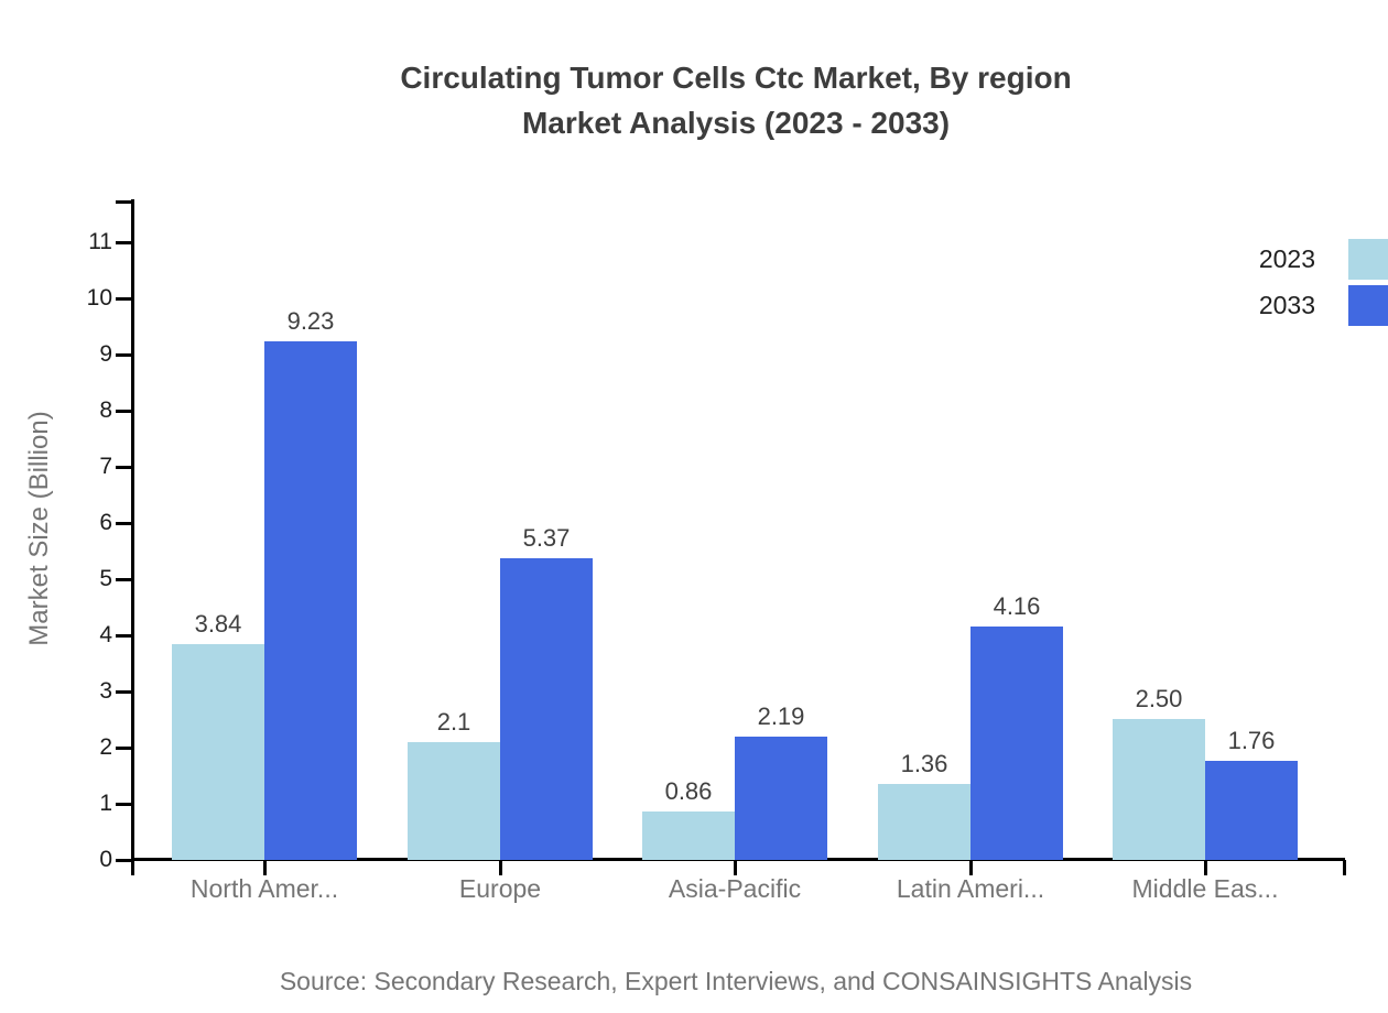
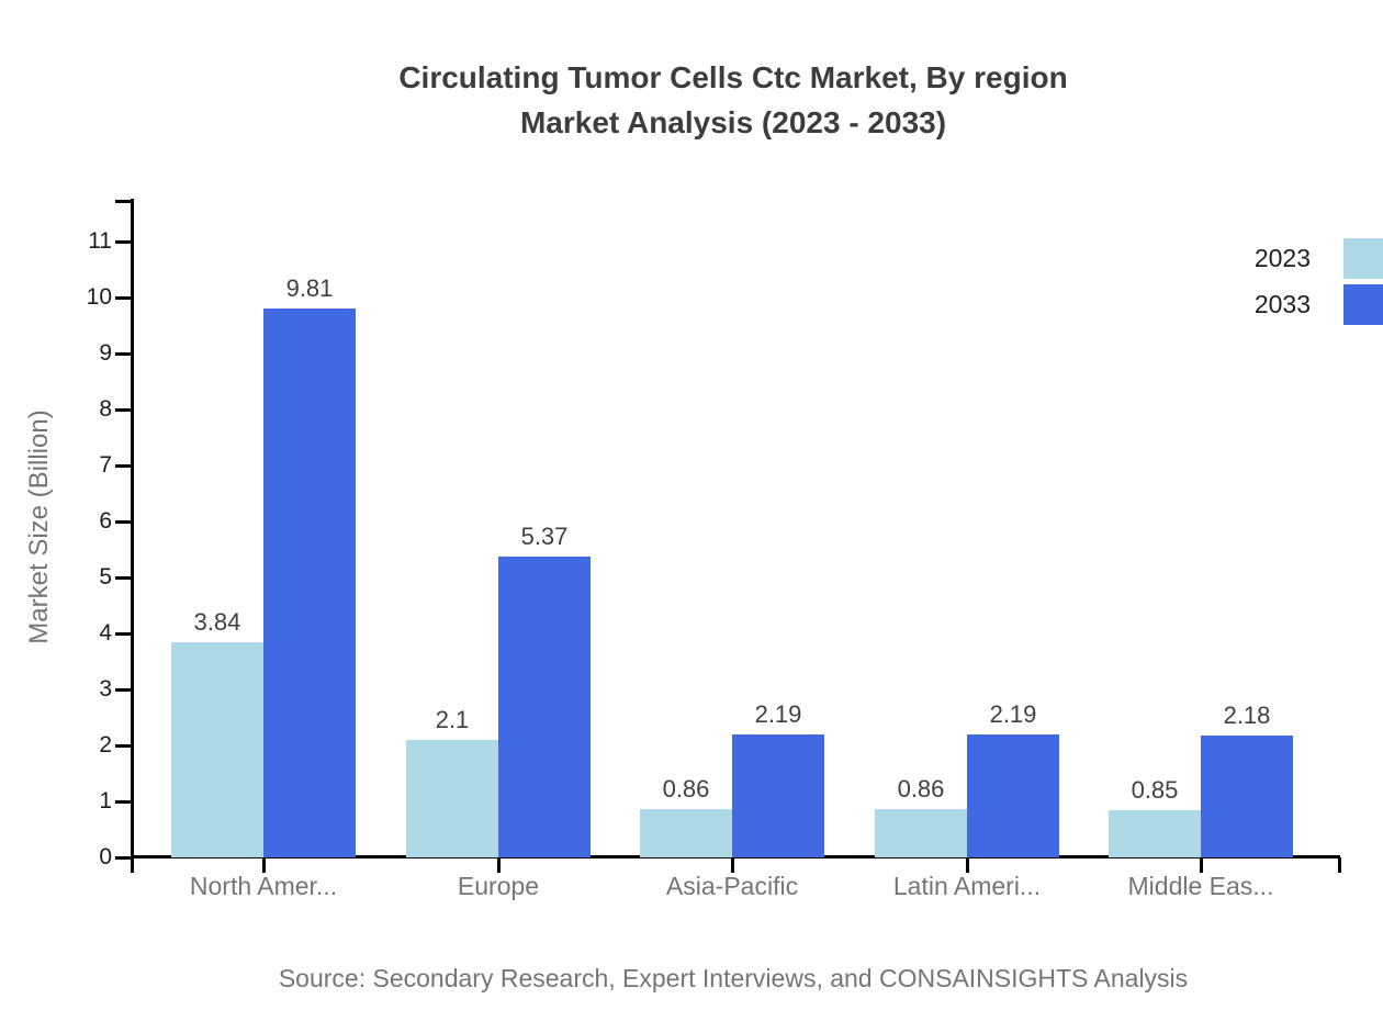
2033/North Amer...: 9.23 -> 9.81
2023/Latin Ameri...: 1.36 -> 0.86
2033/Latin Ameri...: 4.16 -> 2.19
2023/Middle Eas...: 2.50 -> 0.85
2033/Middle Eas...: 1.76 -> 2.18
